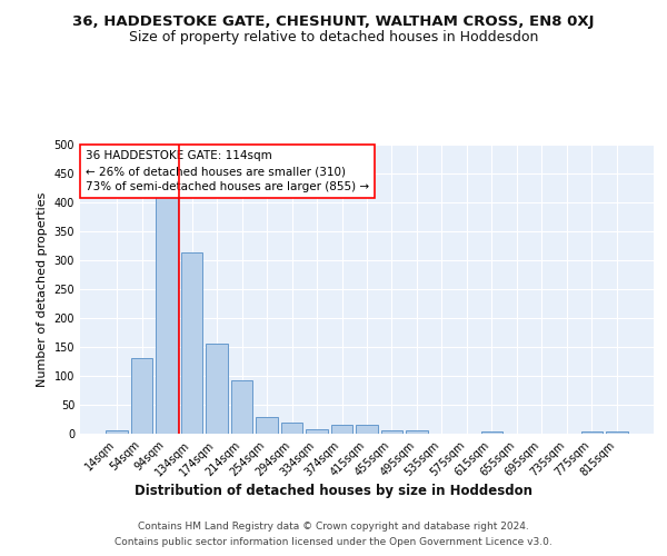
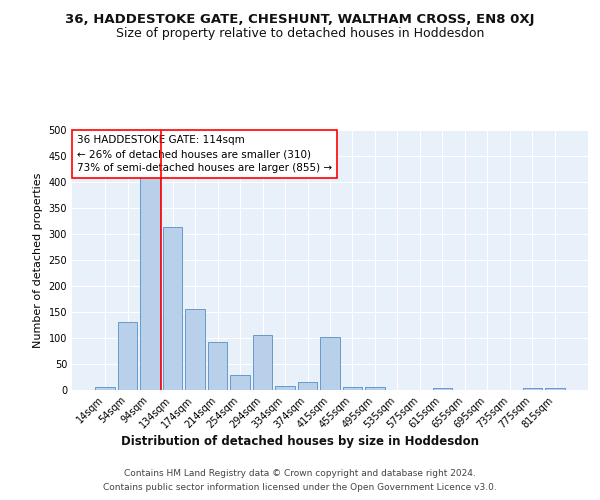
294sqm: 19 -> 106
415sqm: 15 -> 102
